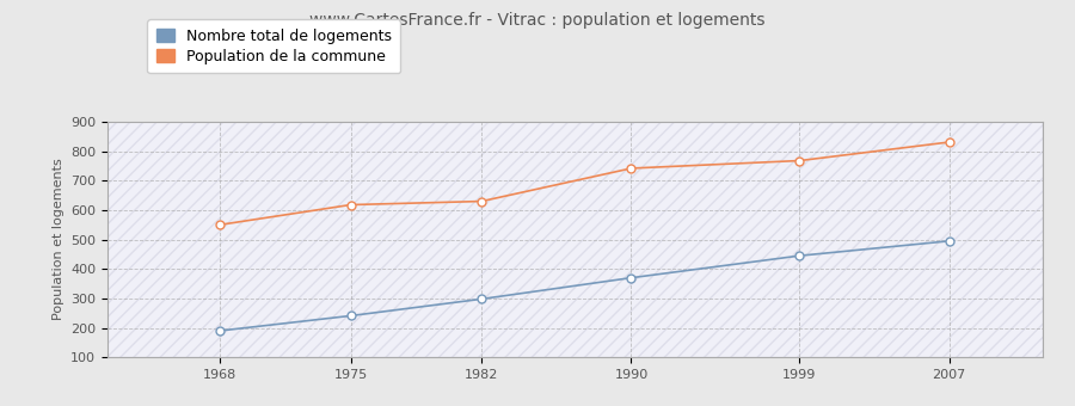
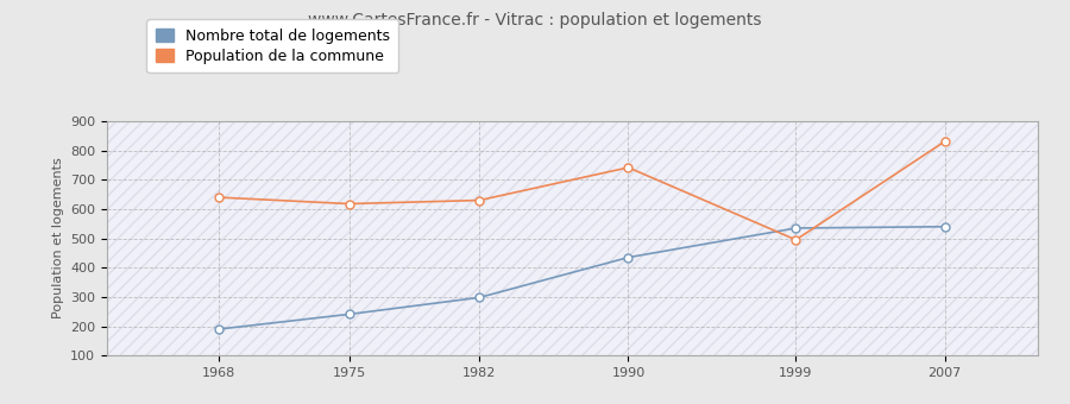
Population de la commune/1968: 550 -> 640
Nombre total de logements/1990: 370 -> 435
Nombre total de logements/1999: 445 -> 535
Population de la commune/1999: 768 -> 495
Nombre total de logements/2007: 495 -> 540
